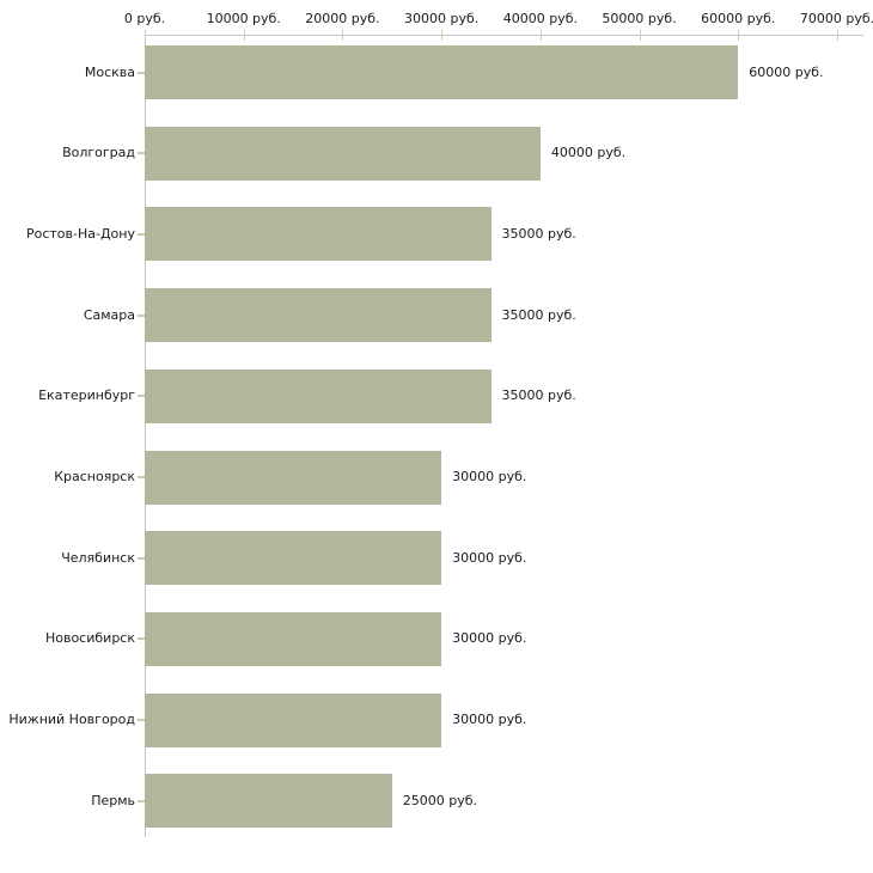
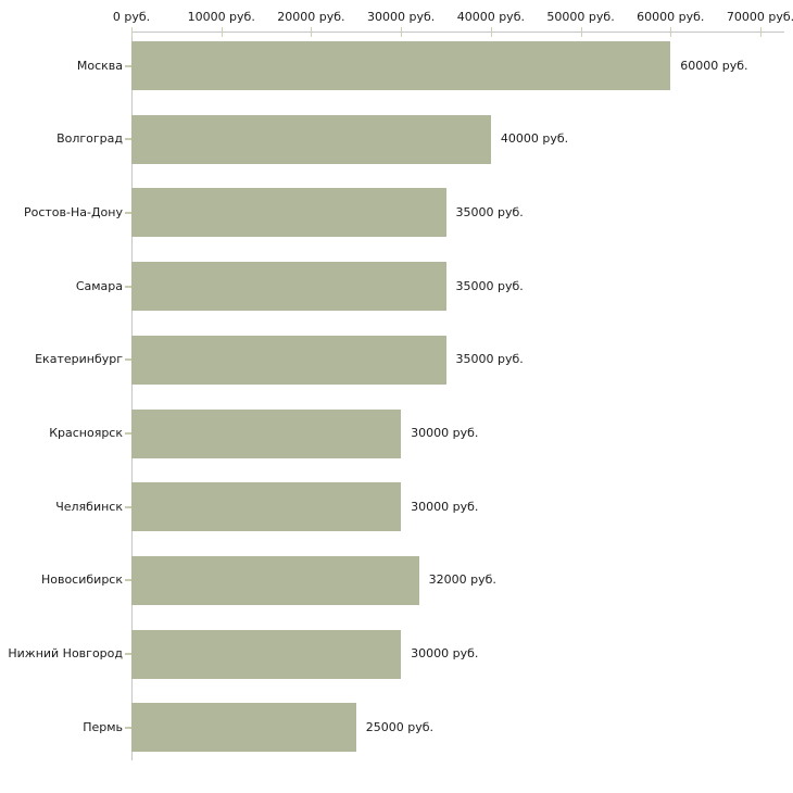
Новосибирск: 30000 -> 32000
